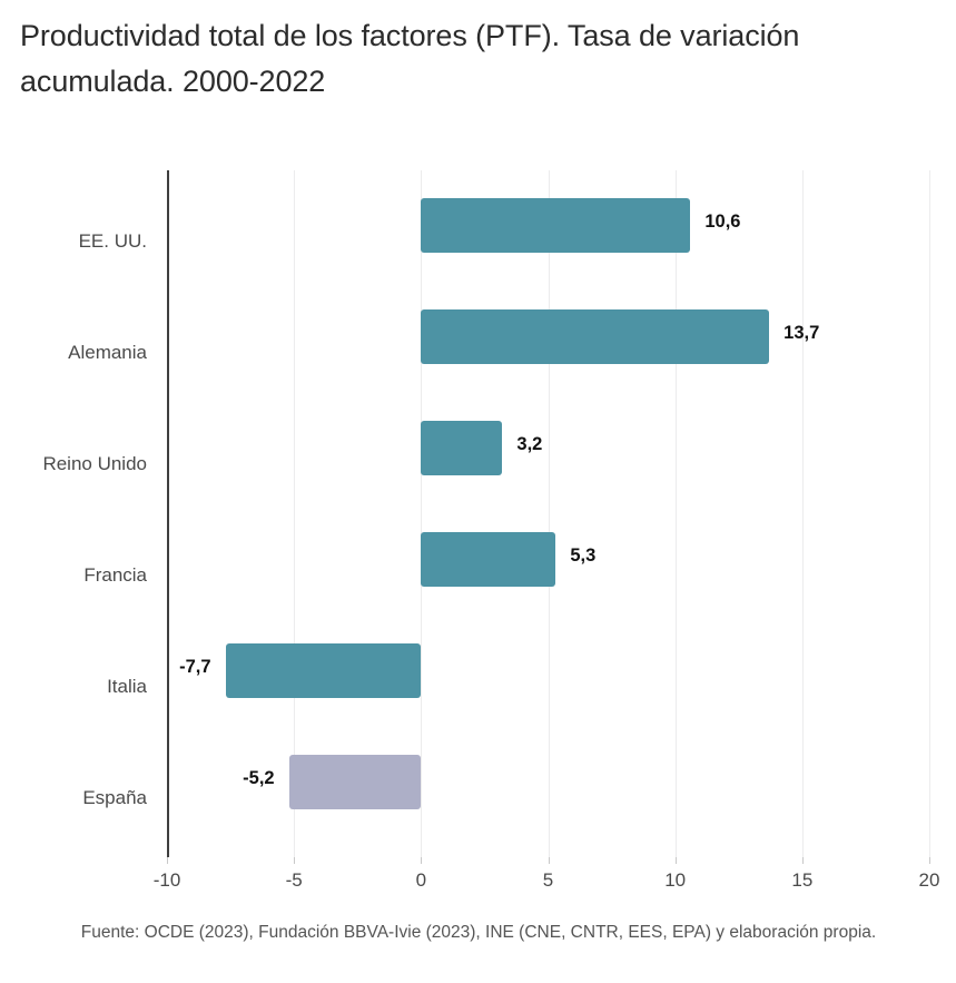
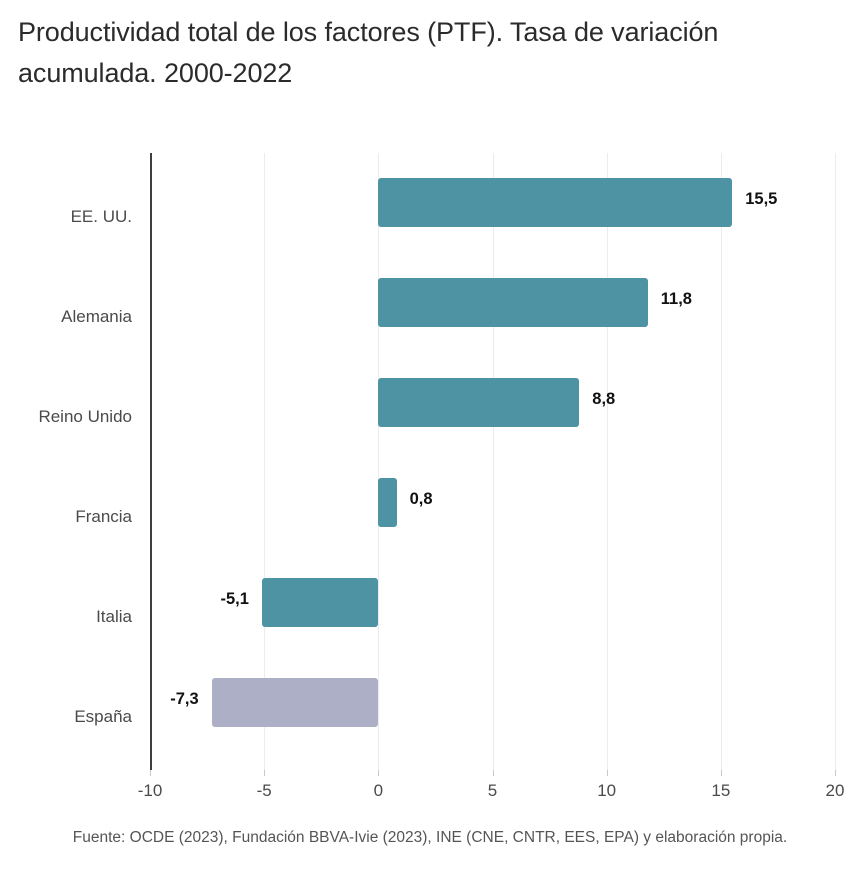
EE. UU.: 10,6 -> 15,5
Alemania: 13,7 -> 11,8
Reino Unido: 3,2 -> 8,8
Francia: 5,3 -> 0,8
Italia: -7,7 -> -5,1
España: -5,2 -> -7,3
